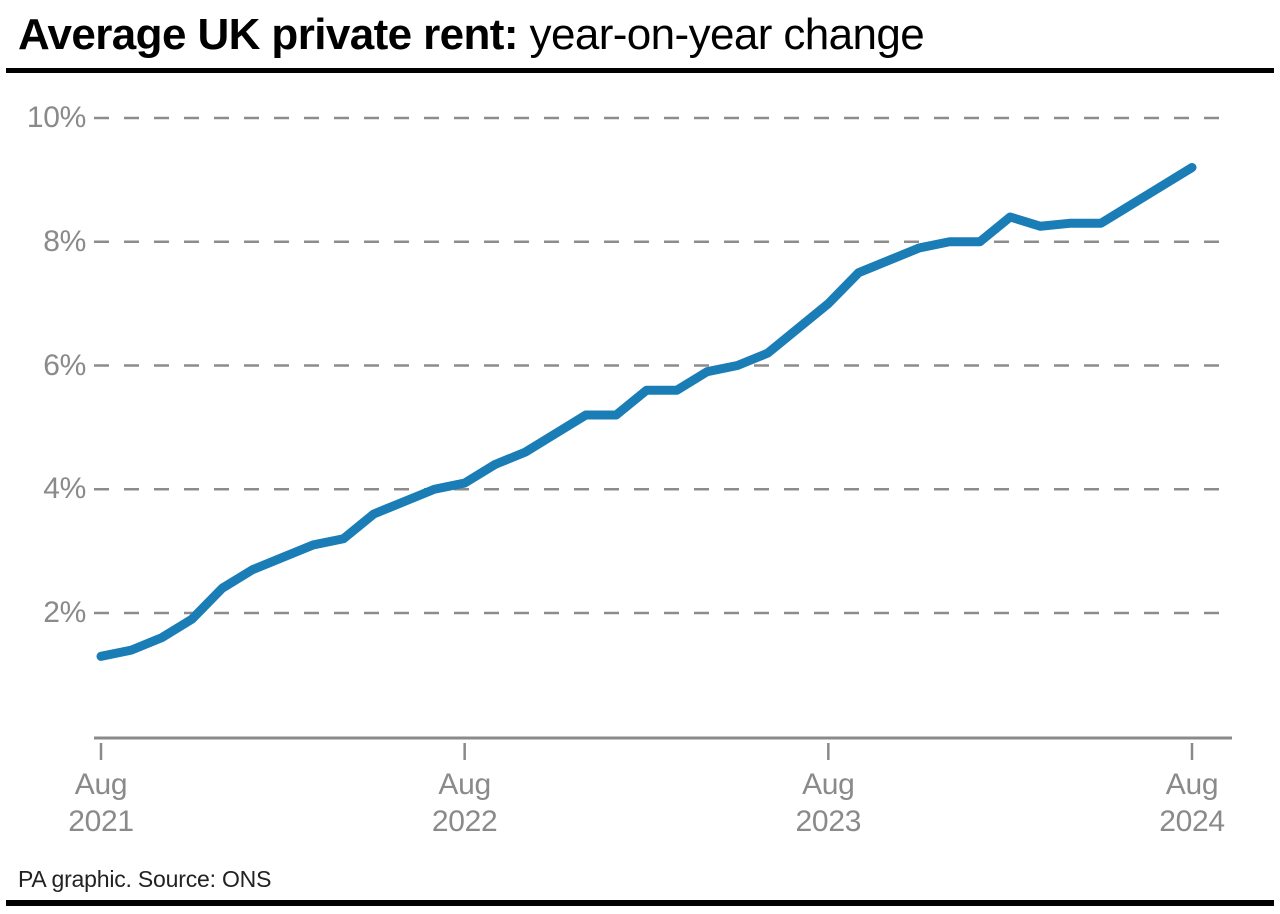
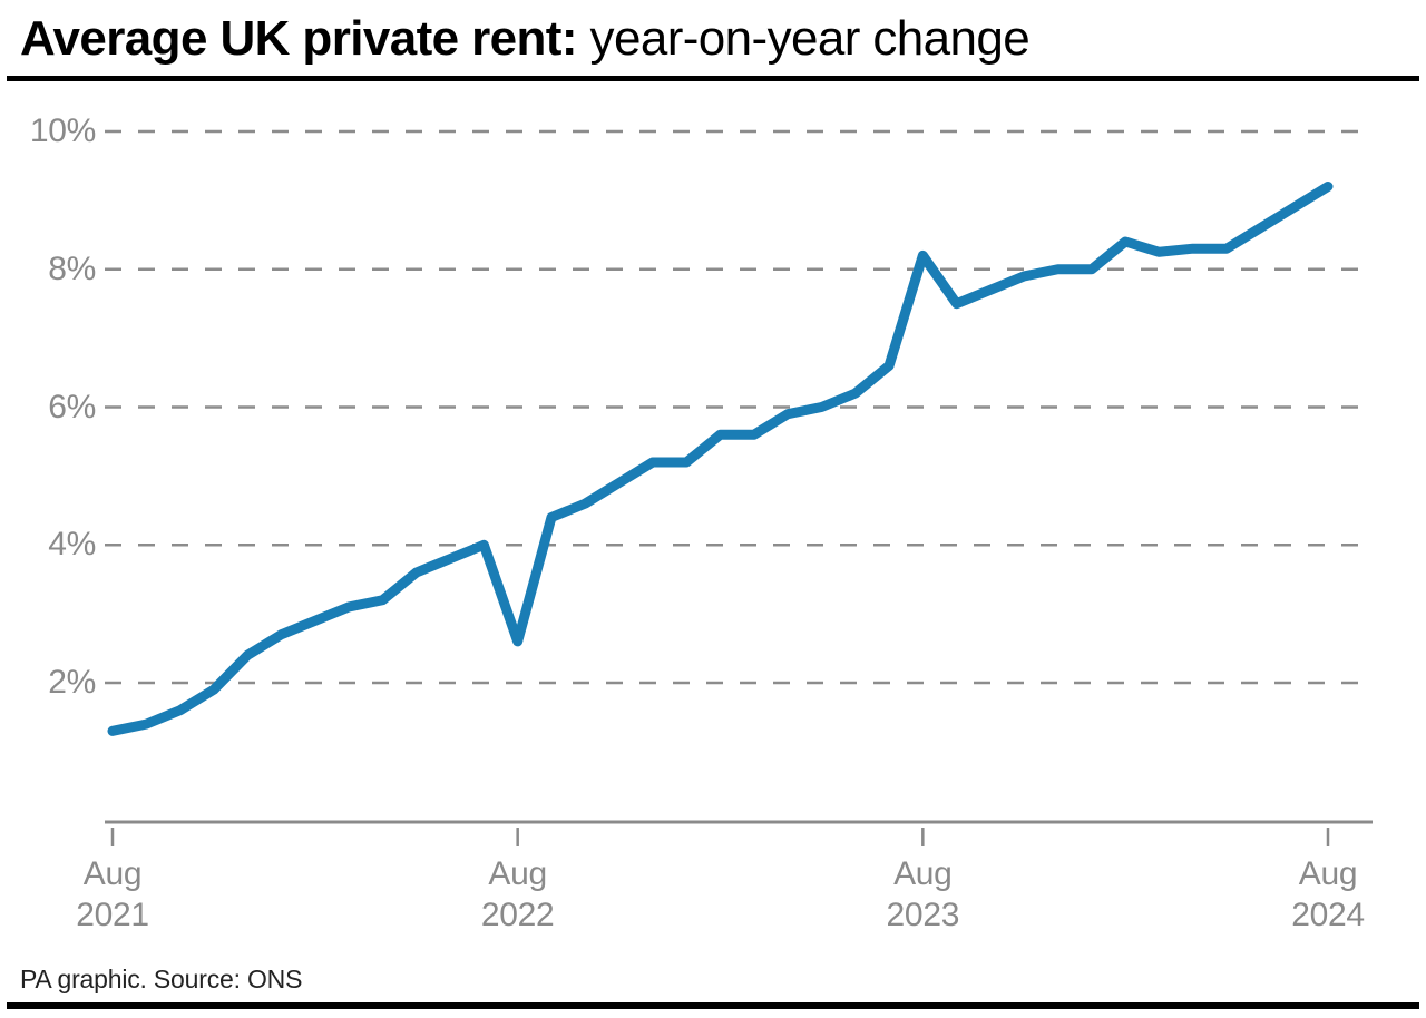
Aug 2022: 4.1% -> 2.6%
Aug 2023: 7.0% -> 8.2%
